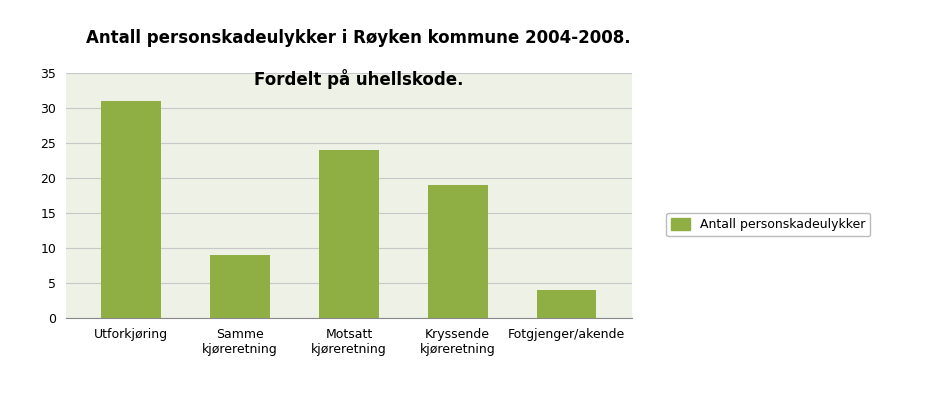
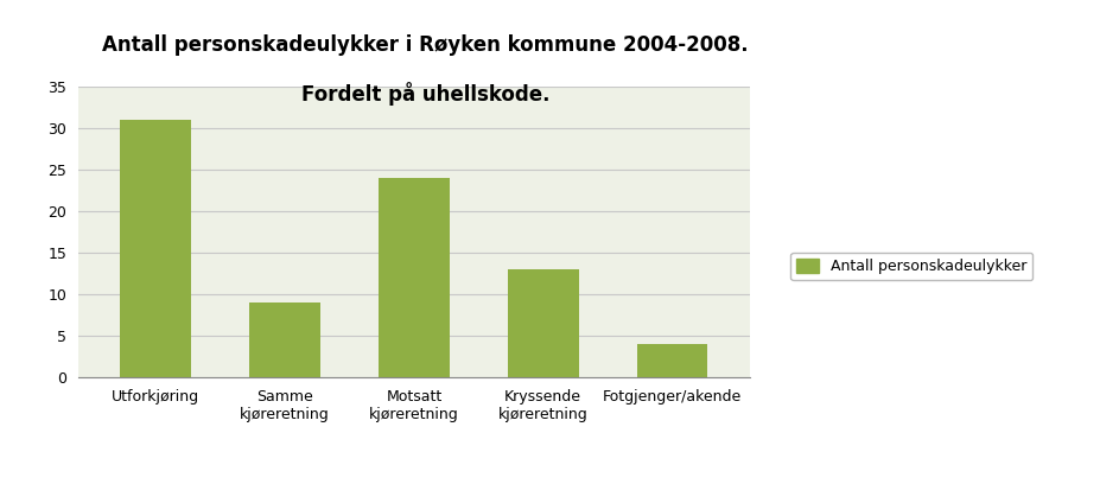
Kryssende kjøreretning: 19 -> 13
